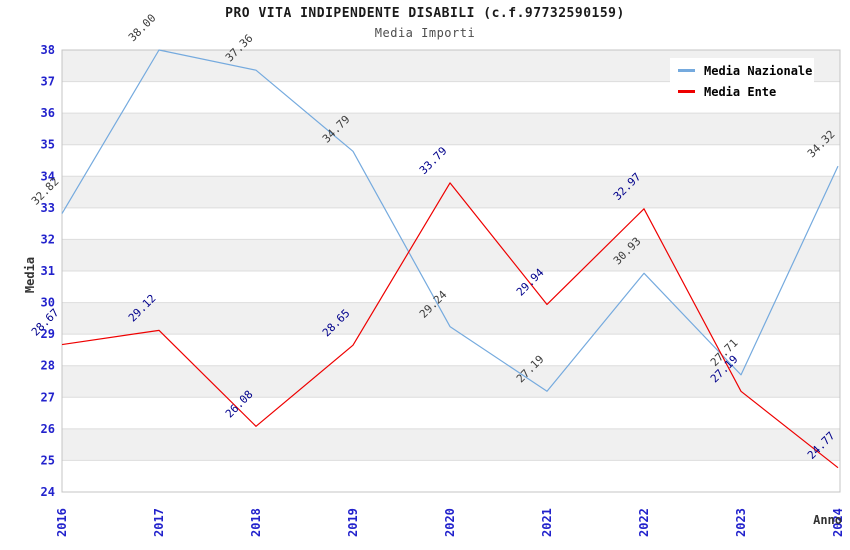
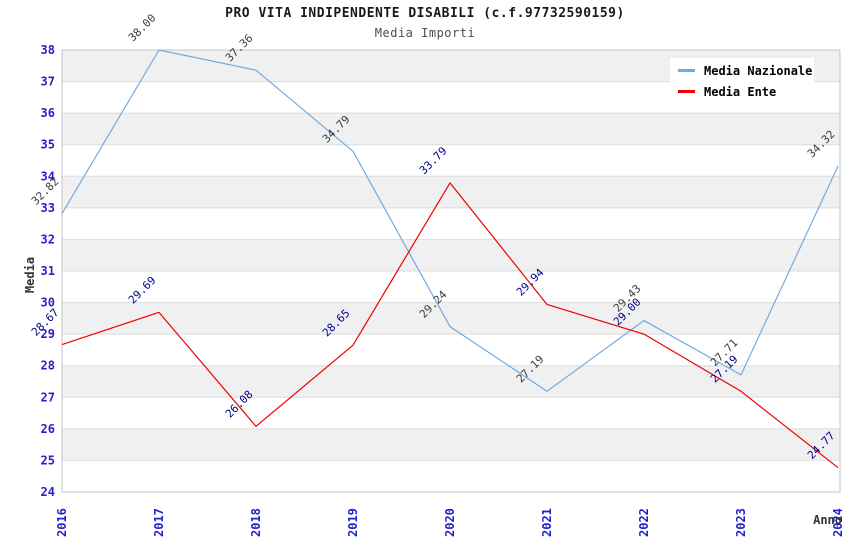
Media Ente/2017: 29.12 -> 29.69
Media Nazionale/2022: 30.93 -> 29.43
Media Ente/2022: 32.97 -> 29.00
